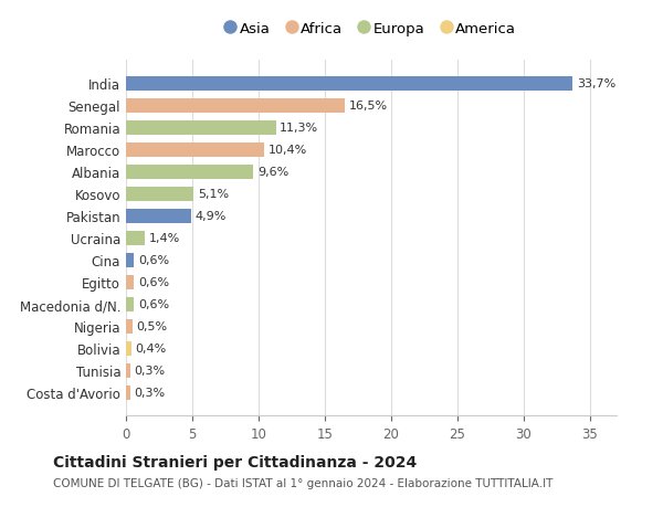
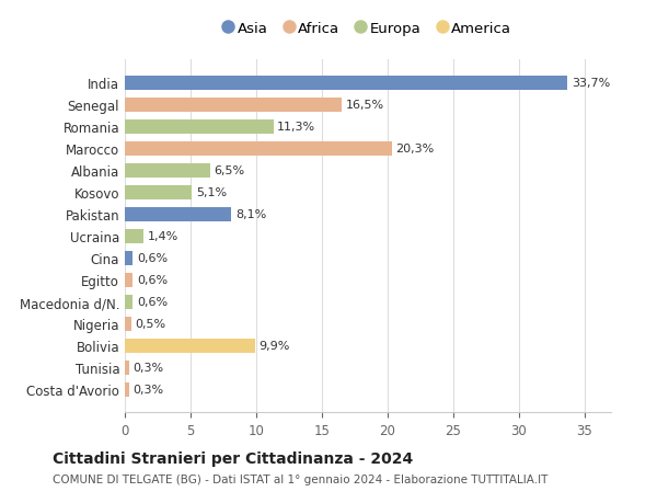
Marocco: 10,4% -> 20,3%
Albania: 9,6% -> 6,5%
Pakistan: 4,9% -> 8,1%
Bolivia: 0,4% -> 9,9%
